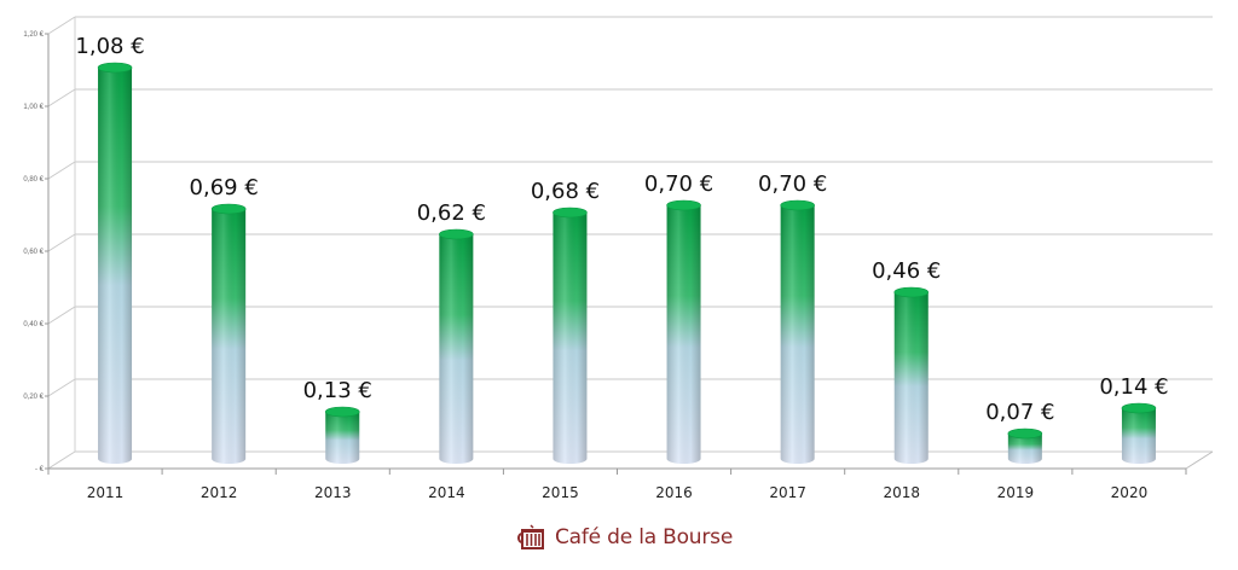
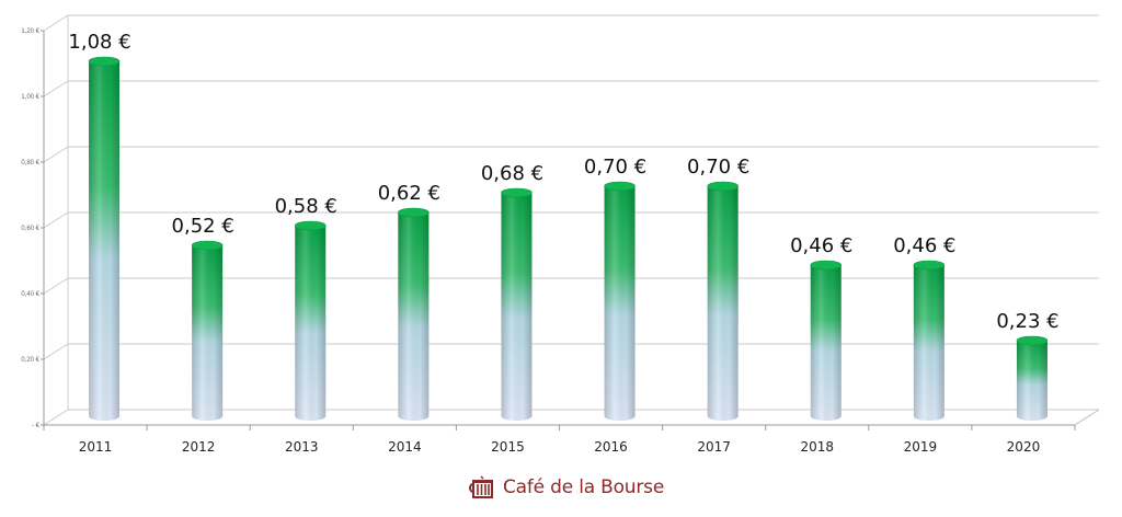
2012: 0,69 -> 0,52
2013: 0,13 -> 0,58
2019: 0,07 -> 0,46
2020: 0,14 -> 0,23
